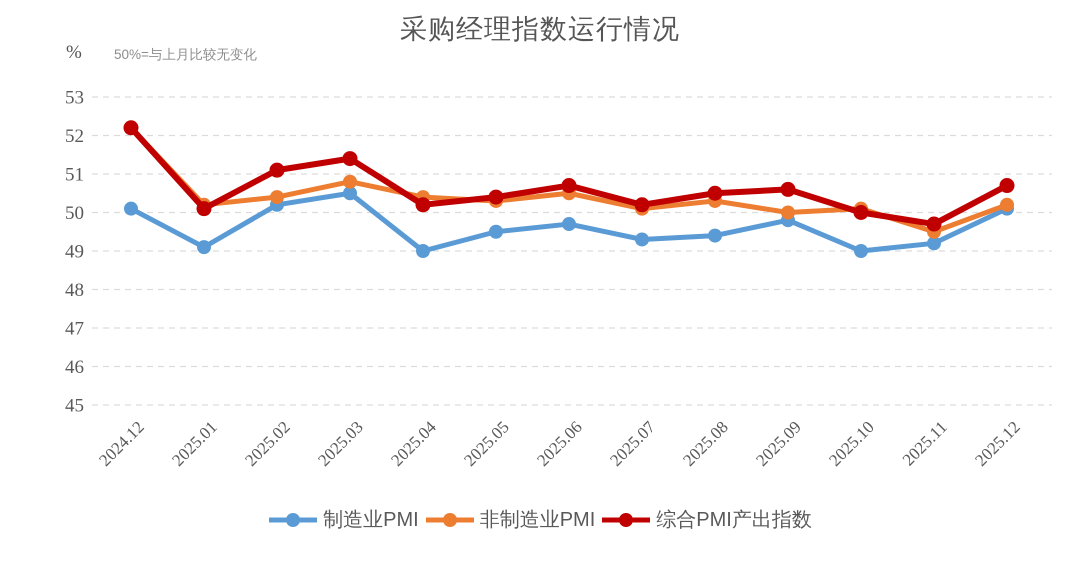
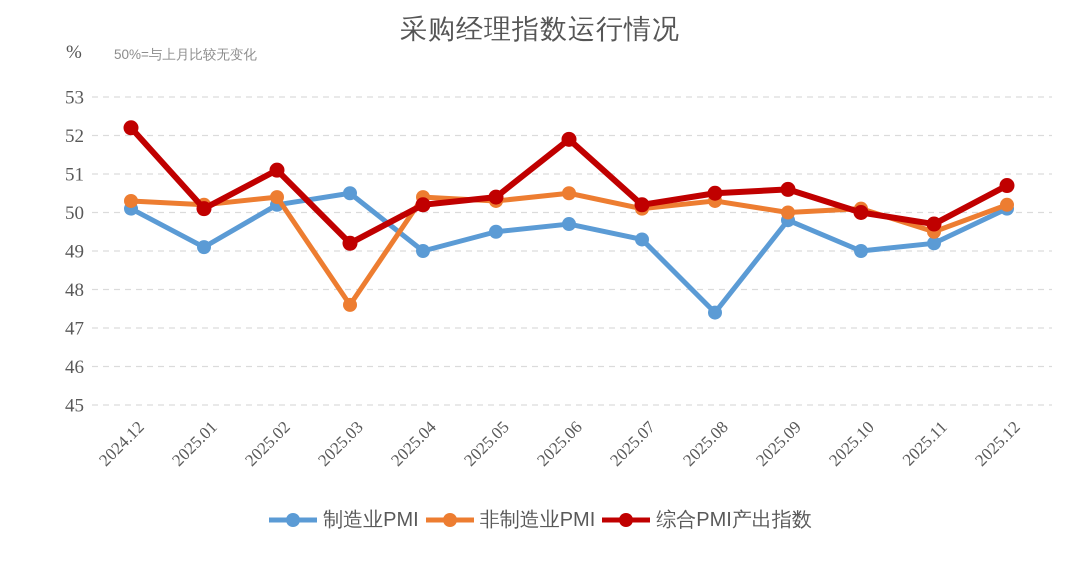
非制造业PMI/2024.12: 52.2 -> 50.3
非制造业PMI/2025.03: 50.8 -> 47.6
综合PMI产出指数/2025.03: 51.4 -> 49.2
综合PMI产出指数/2025.06: 50.7 -> 51.9
制造业PMI/2025.08: 49.4 -> 47.4
